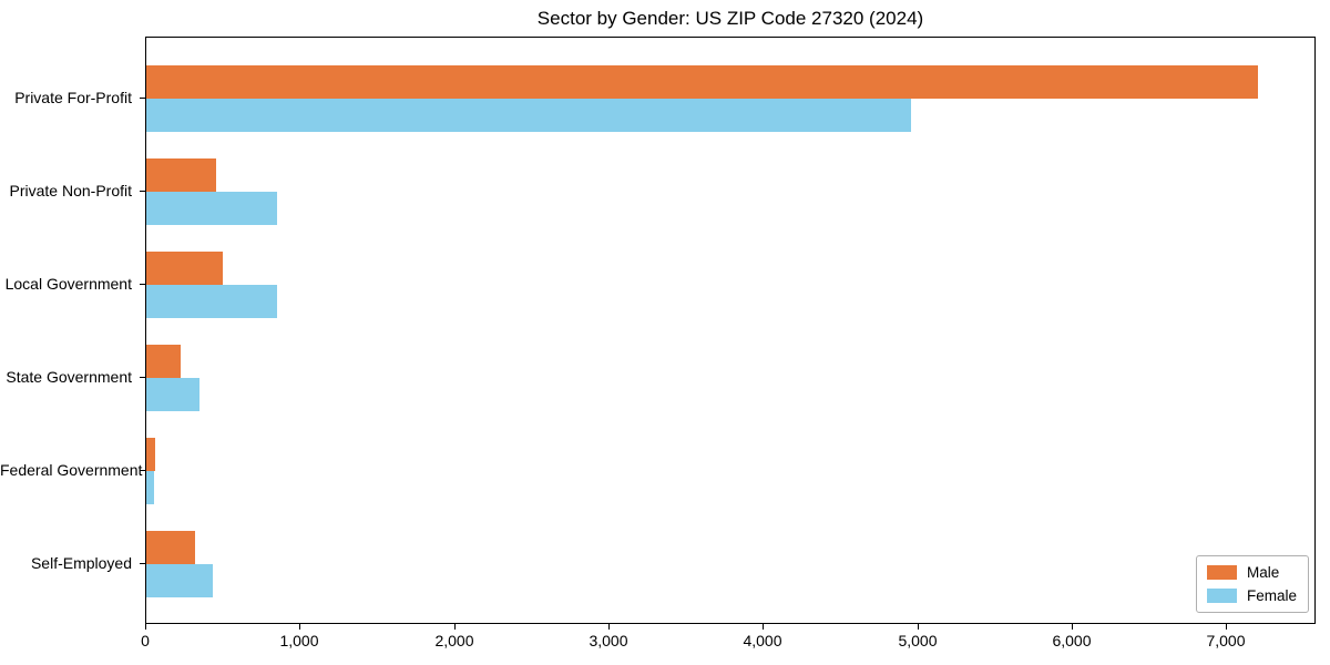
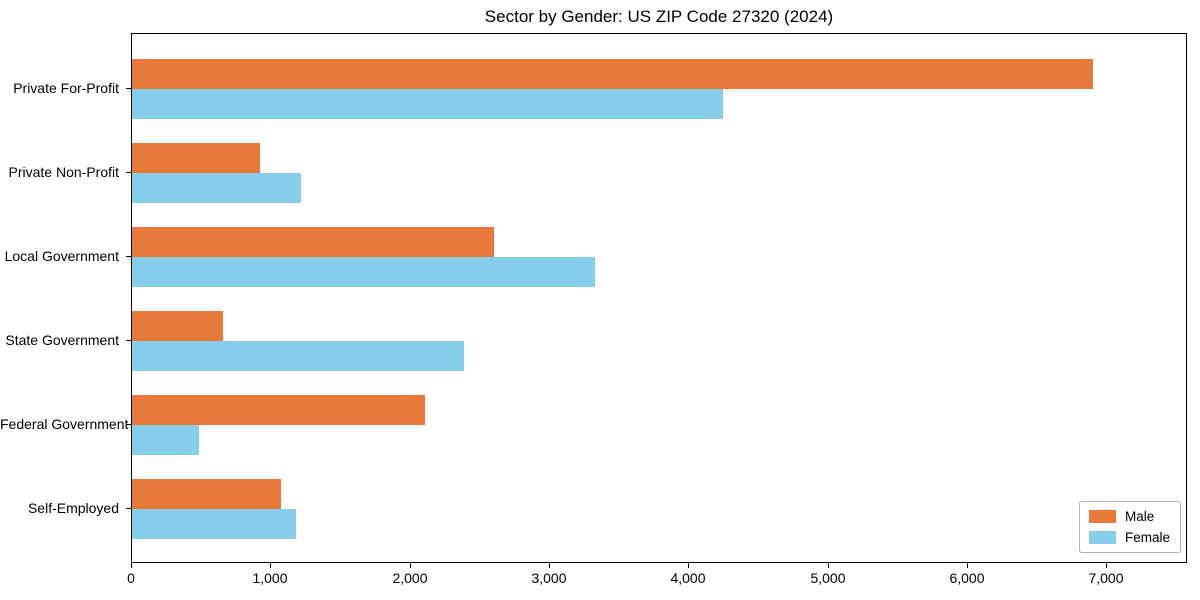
Male/Private For-Profit: 7200 -> 6900
Female/Private For-Profit: 4950 -> 4240
Male/Private Non-Profit: 450 -> 920
Female/Private Non-Profit: 850 -> 1210
Male/Local Government: 500 -> 2600
Female/Local Government: 850 -> 3320
Male/State Government: 220 -> 650
Female/State Government: 340 -> 2380
Male/Federal Government: 60 -> 2100
Female/Federal Government: 50 -> 480
Male/Self-Employed: 320 -> 1070
Female/Self-Employed: 430 -> 1180
